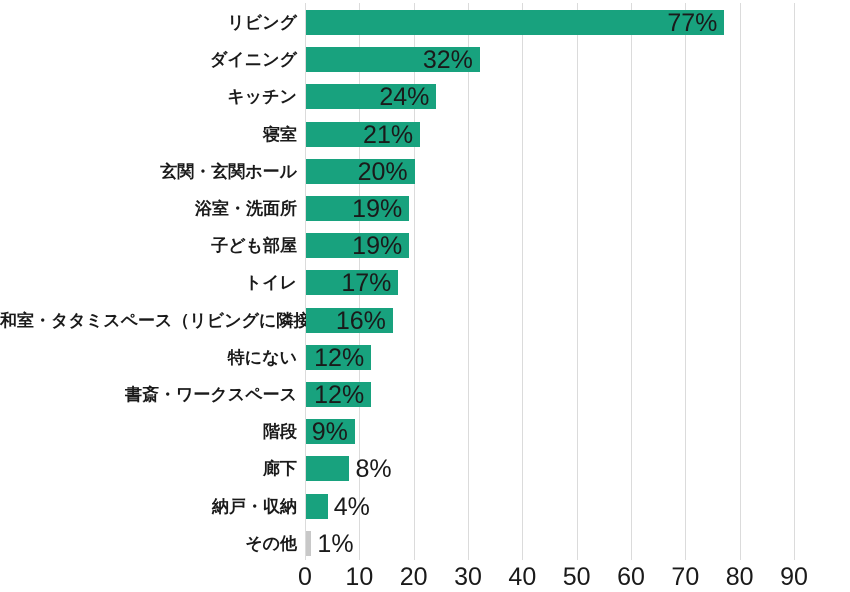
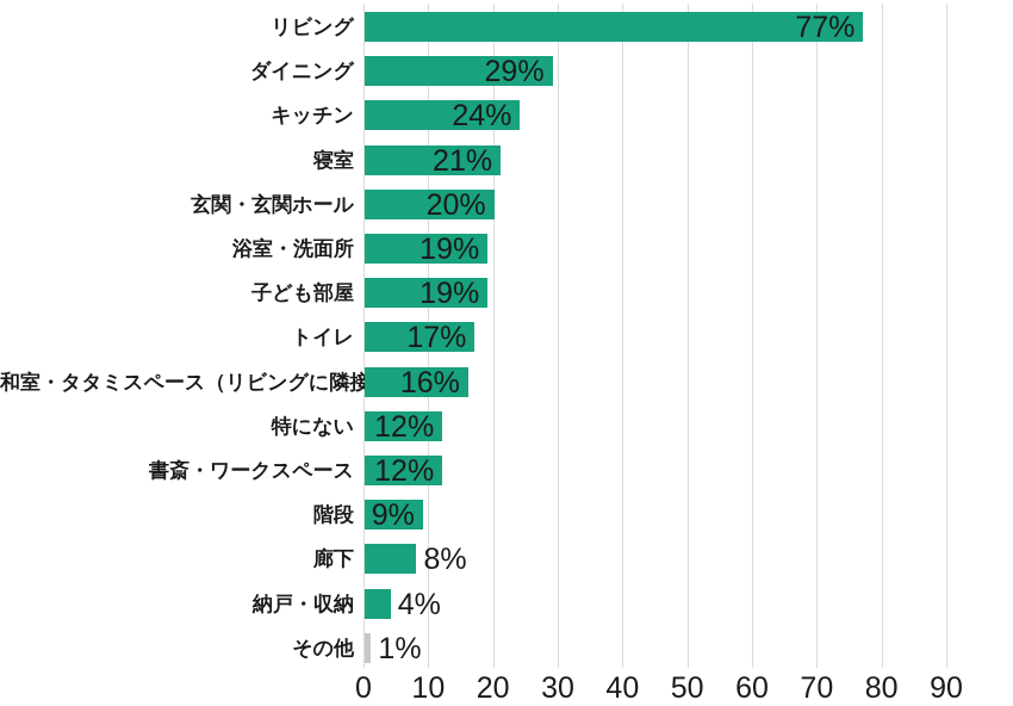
ダイニング: 32% -> 29%
